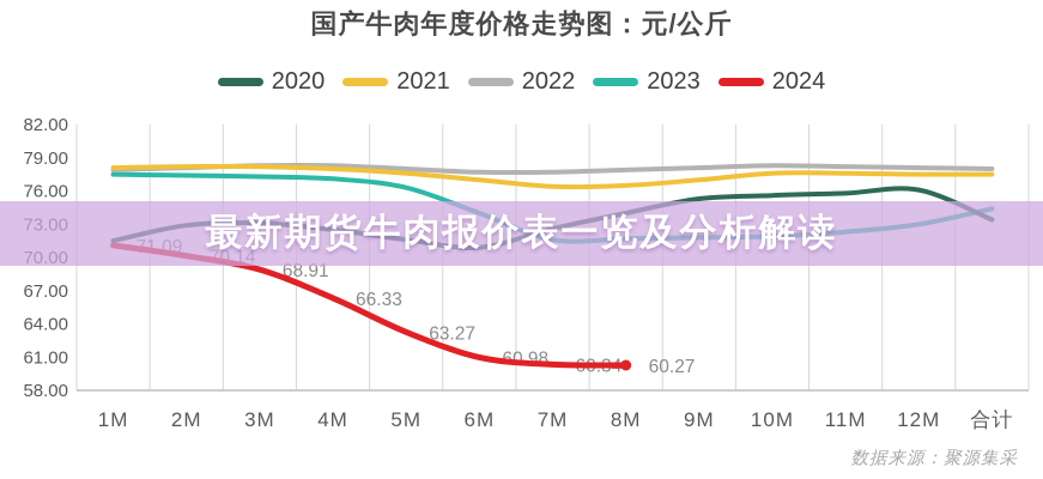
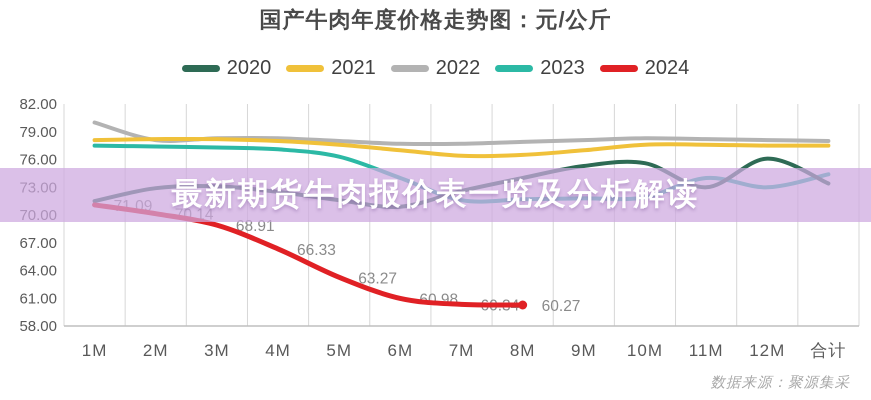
2022/1M: 78 -> 80
2020/11M: 76 -> 73
2023/11M: 72 -> 74
